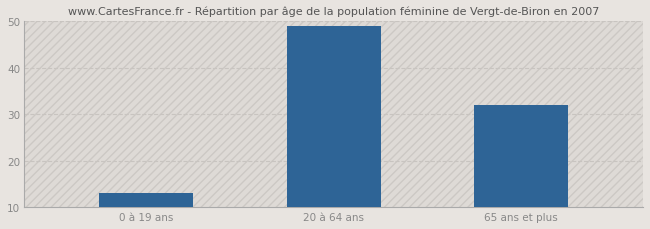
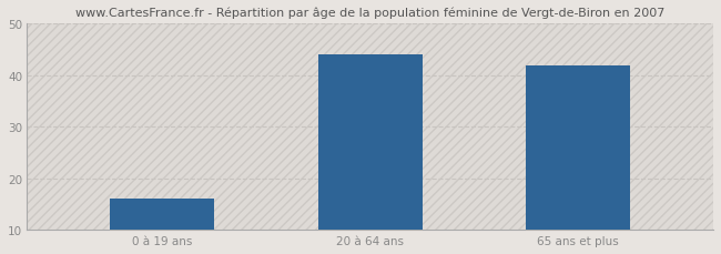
0 à 19 ans: 13 -> 16
20 à 64 ans: 49 -> 44
65 ans et plus: 32 -> 42
